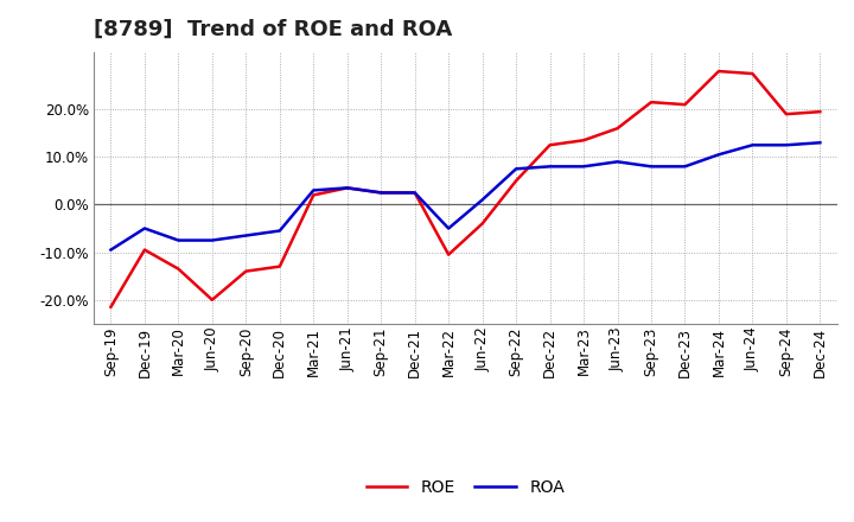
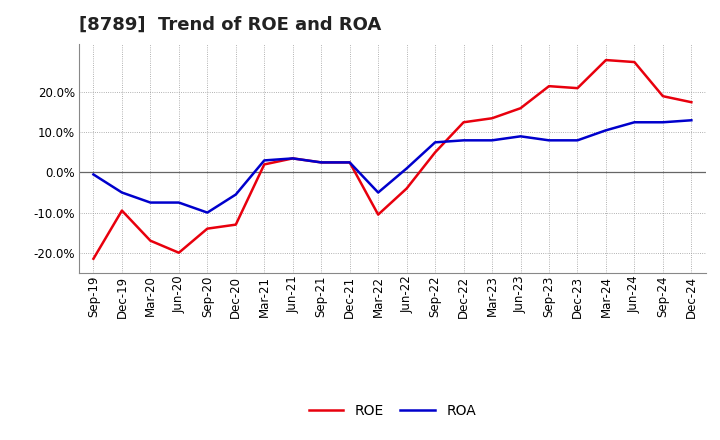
ROA/Sep-19: -9.5% -> -0.5%
ROE/Mar-20: -13.5% -> -17.0%
ROA/Sep-20: -6.5% -> -10.0%
ROE/Dec-24: 19.5% -> 17.5%
